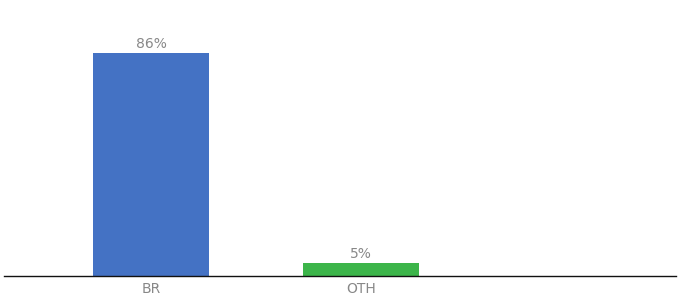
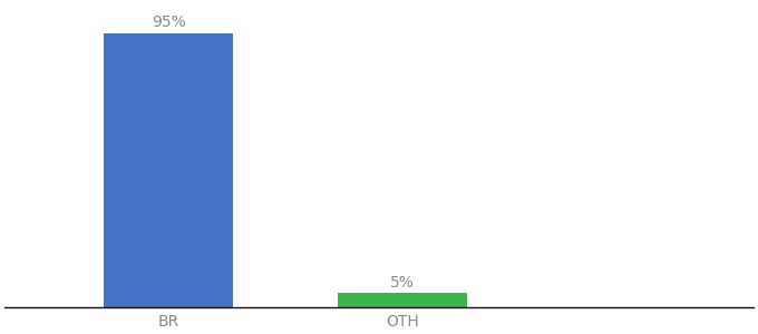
BR: 86% -> 95%
